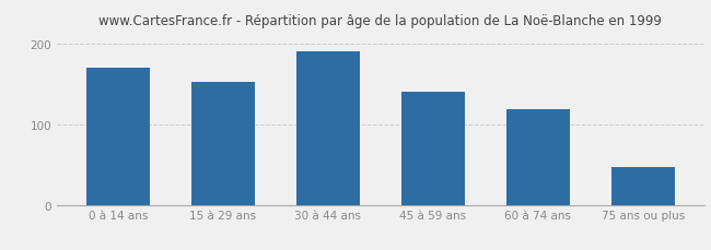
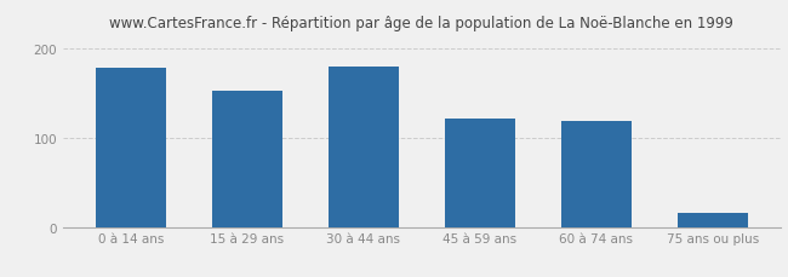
0 à 14 ans: 170 -> 178
30 à 44 ans: 190 -> 180
45 à 59 ans: 140 -> 122
75 ans ou plus: 47 -> 16
